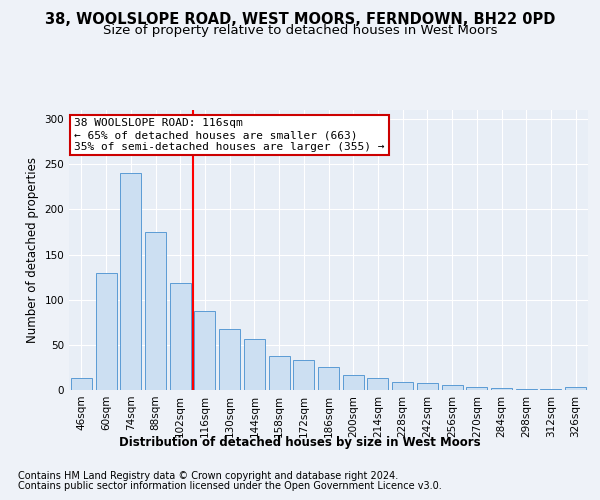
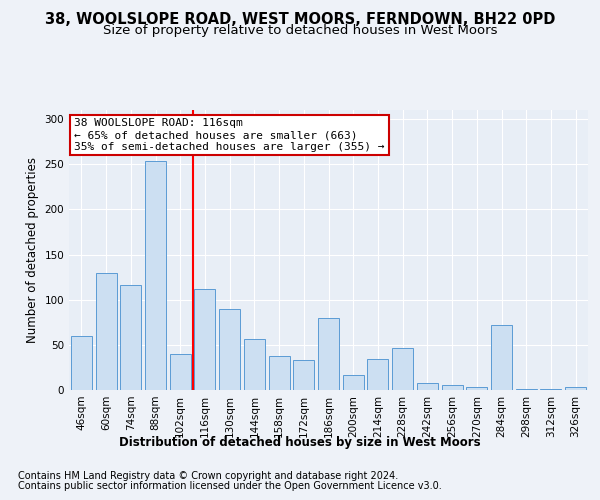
46sqm: 13 -> 60
74sqm: 240 -> 116
88sqm: 175 -> 254
102sqm: 118 -> 40
116sqm: 88 -> 112
130sqm: 67 -> 90
186sqm: 26 -> 80
214sqm: 13 -> 34
228sqm: 9 -> 46
284sqm: 2 -> 72
